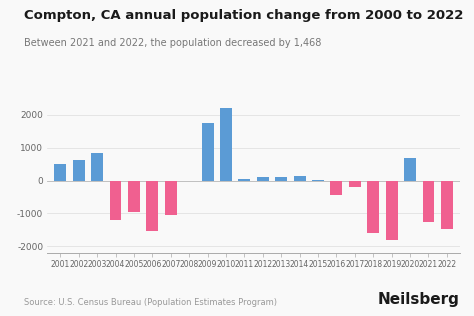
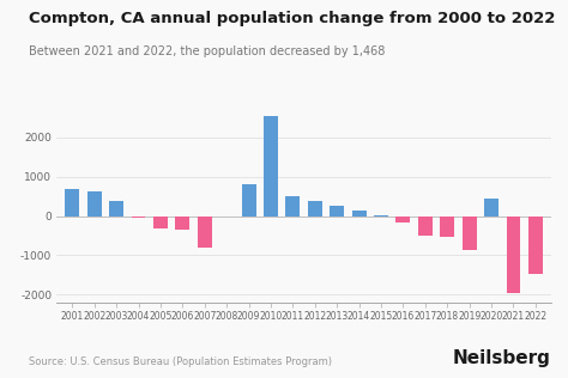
2001: 500 -> 680
2003: 850 -> 390
2004: -1200 -> -30
2005: -950 -> -330
2006: -1550 -> -340
2007: -1050 -> -800
2009: 1750 -> 820
2010: 2200 -> 2550
2011: 50 -> 490
2012: 100 -> 370
2013: 100 -> 270
2016: -450 -> -180
2017: -200 -> -510
2018: -1600 -> -530
2019: -1800 -> -870
2020: 700 -> 430
2021: -1250 -> -1950
